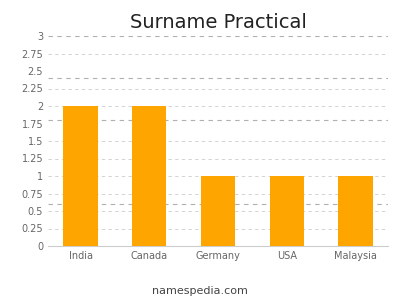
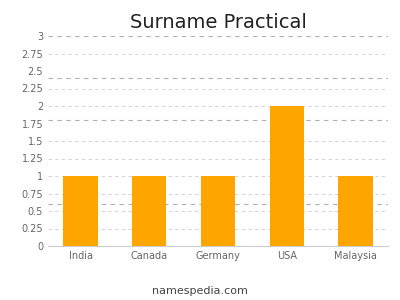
India: 2 -> 1
Canada: 2 -> 1
USA: 1 -> 2
